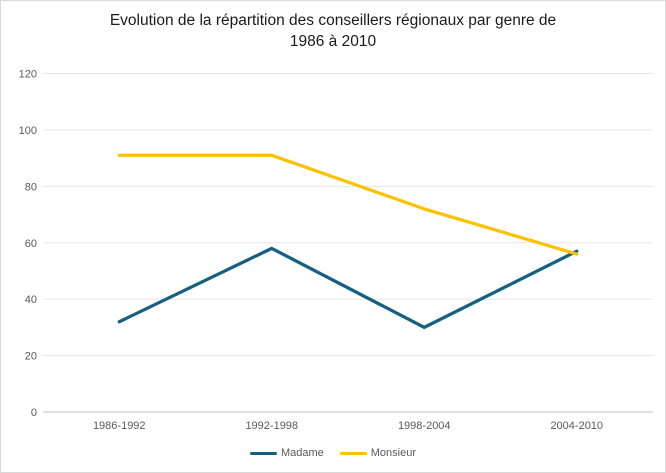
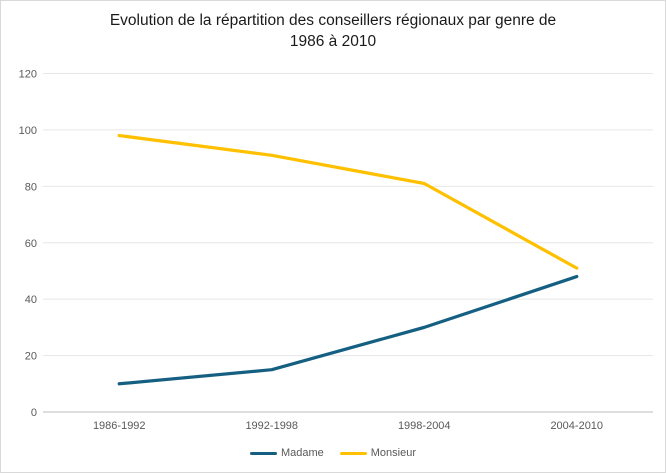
Madame/1986-1992: 32 -> 10
Monsieur/1986-1992: 91 -> 98
Madame/1992-1998: 58 -> 15
Monsieur/1998-2004: 72 -> 81
Madame/2004-2010: 57 -> 48
Monsieur/2004-2010: 56 -> 51
